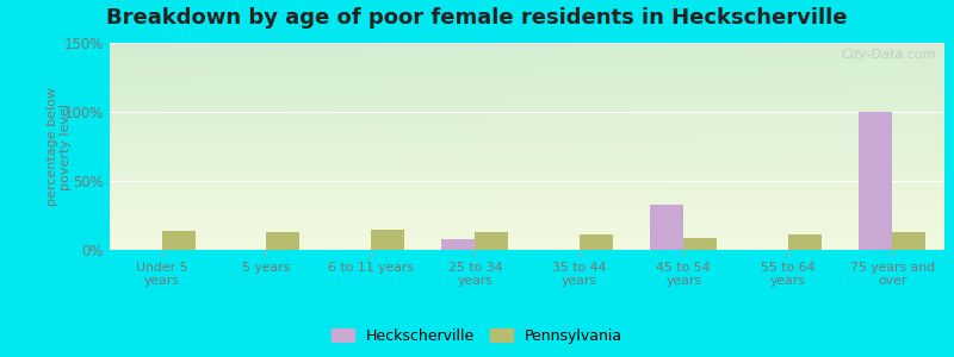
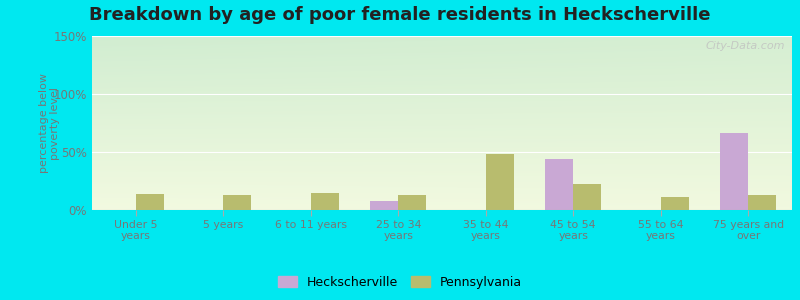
Pennsylvania/35 to 44 years: 11% -> 48%
Heckscherville/45 to 54 years: 33% -> 44%
Pennsylvania/45 to 54 years: 9% -> 22%
Heckscherville/75 years and over: 100% -> 66%
